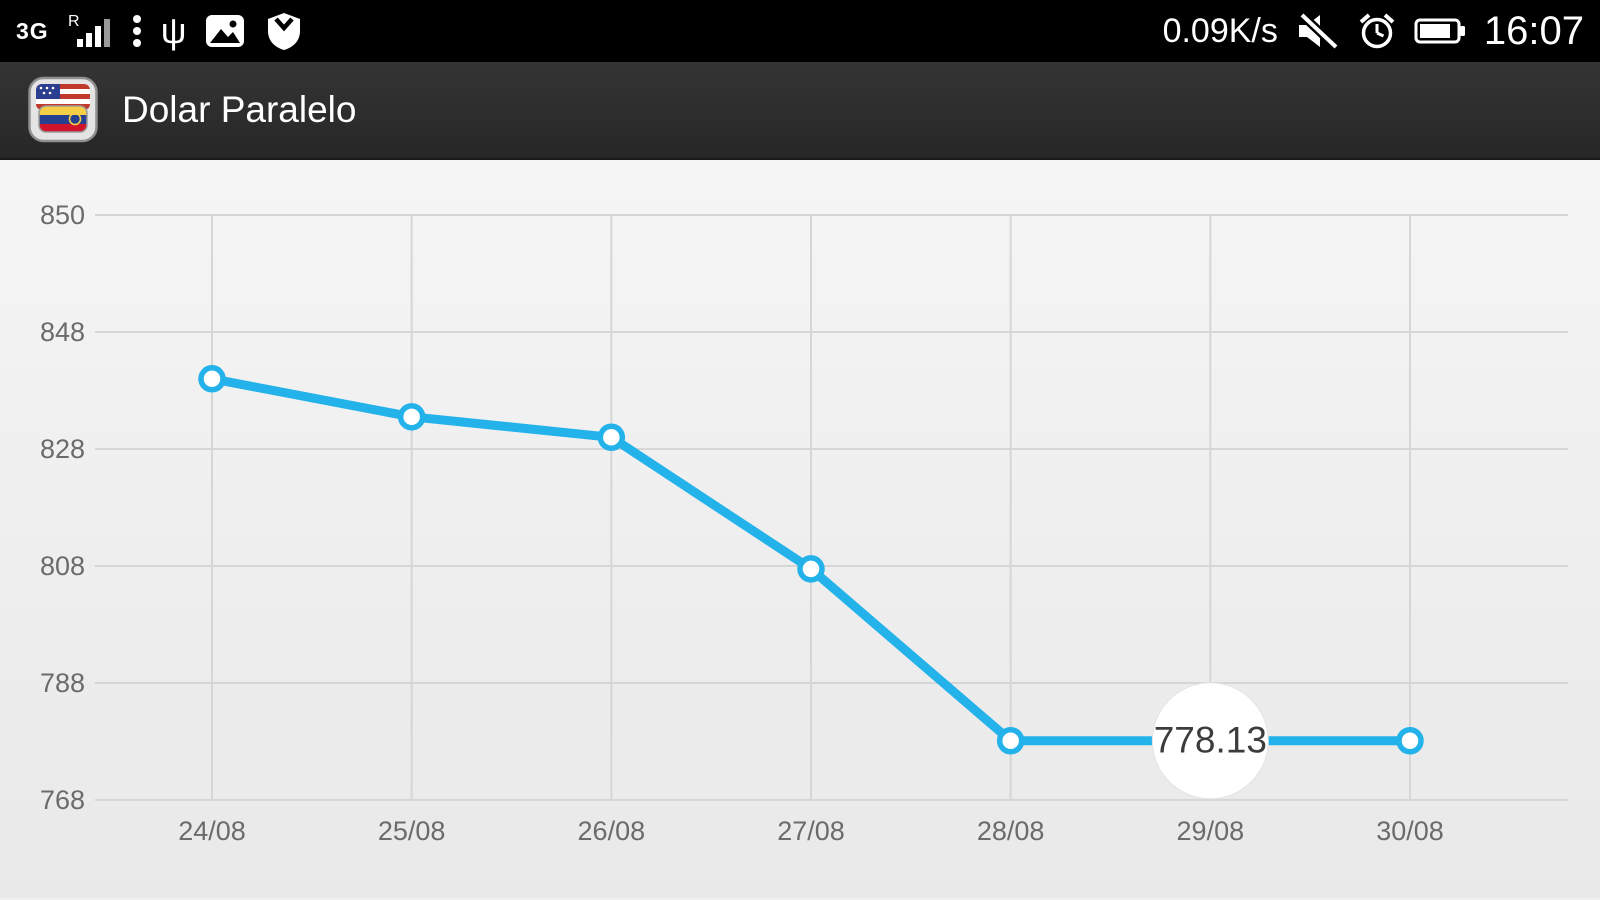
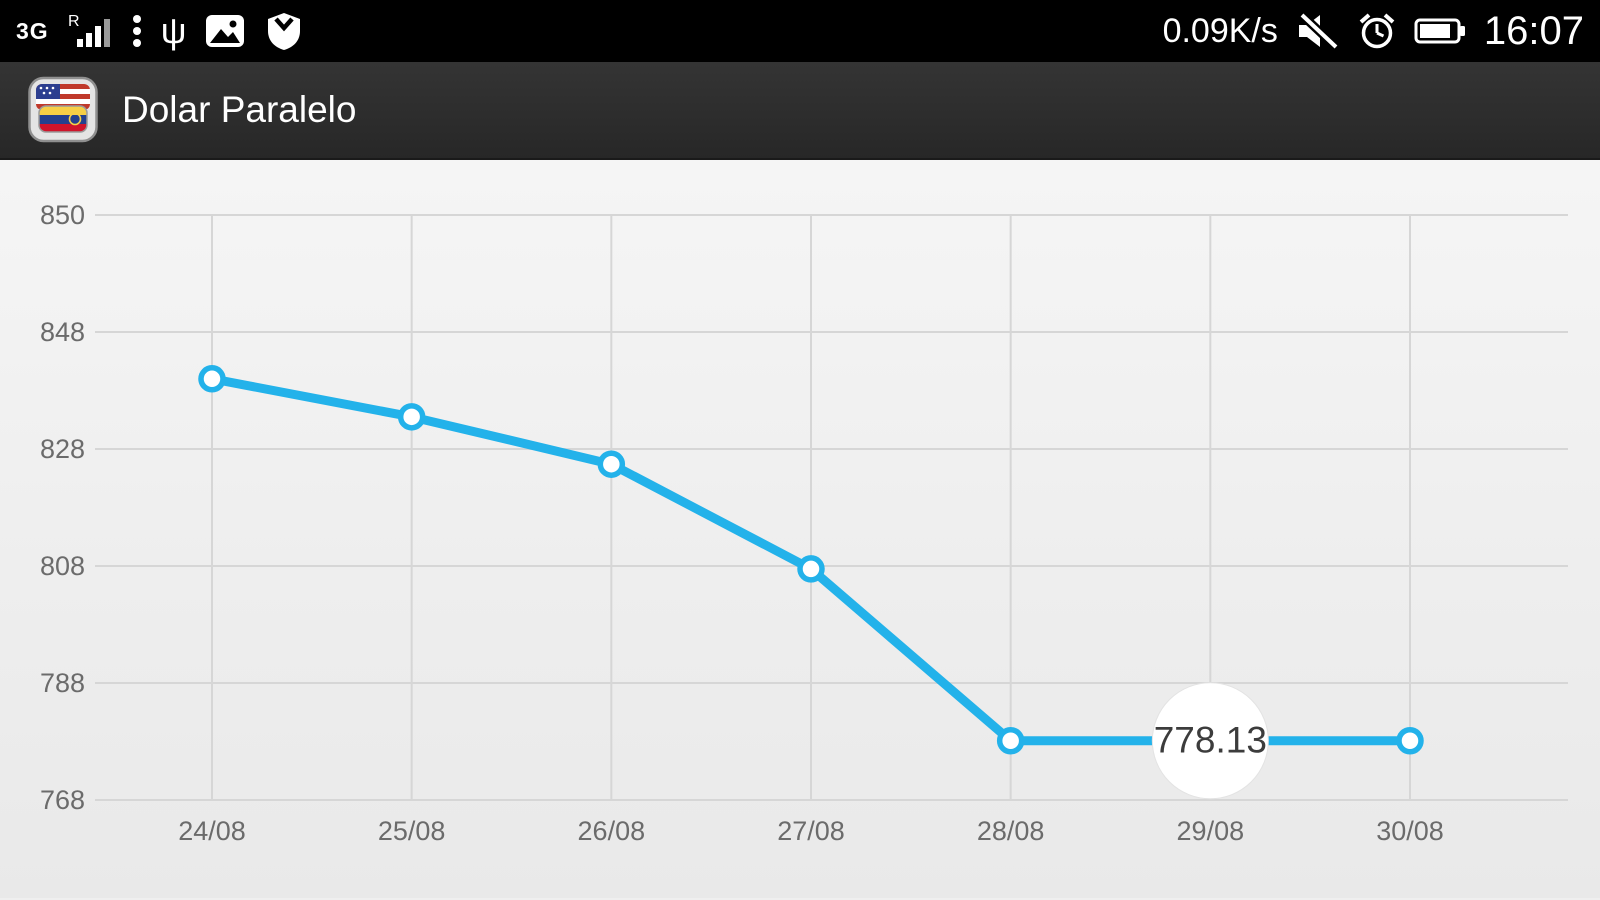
26/08: 830 -> 825
